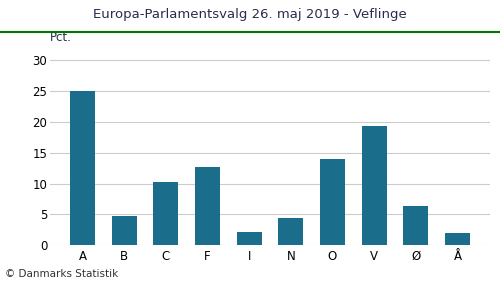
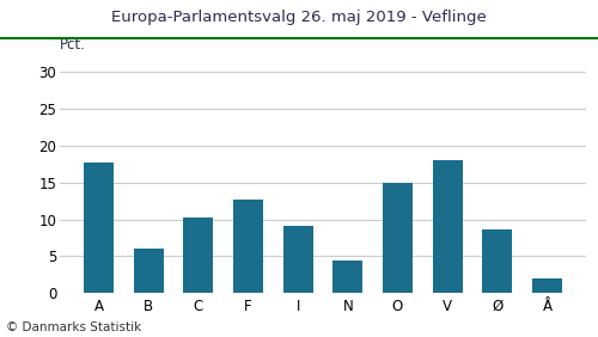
A: 25.0 -> 17.8
B: 4.7 -> 6.0
I: 2.2 -> 9.2
O: 14.0 -> 15.0
V: 19.4 -> 18.0
Ø: 6.4 -> 8.6
